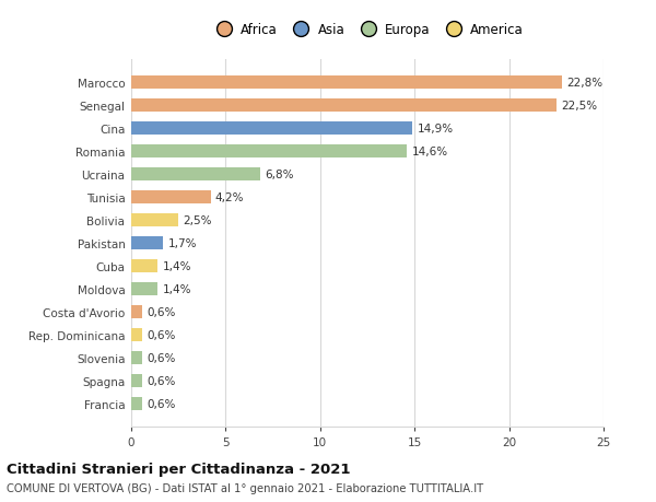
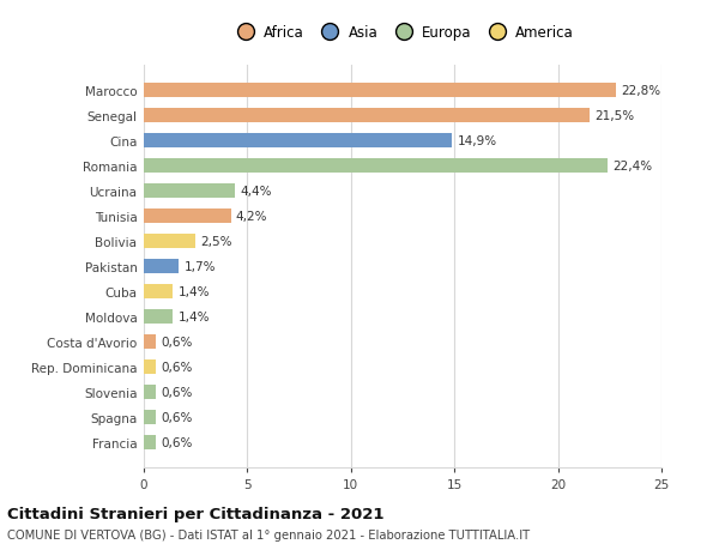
Senegal: 22,5% -> 21,5%
Romania: 14,6% -> 22,4%
Ucraina: 6,8% -> 4,4%
